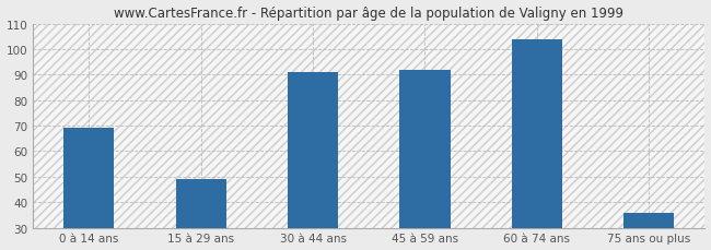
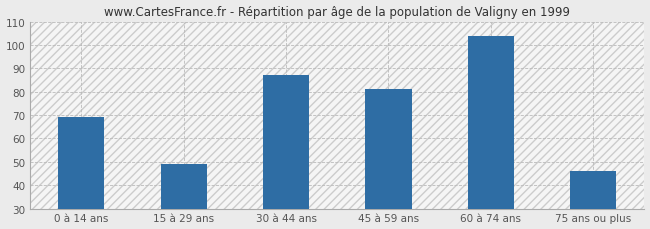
30 à 44 ans: 91 -> 87
45 à 59 ans: 92 -> 81
75 ans ou plus: 36 -> 46
